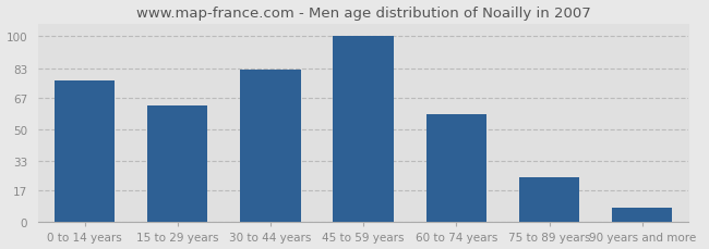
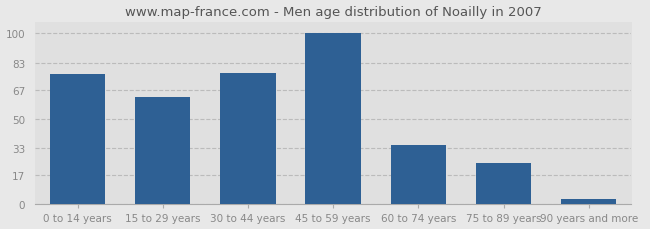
30 to 44 years: 82 -> 77
60 to 74 years: 58 -> 35
90 years and more: 8 -> 3
